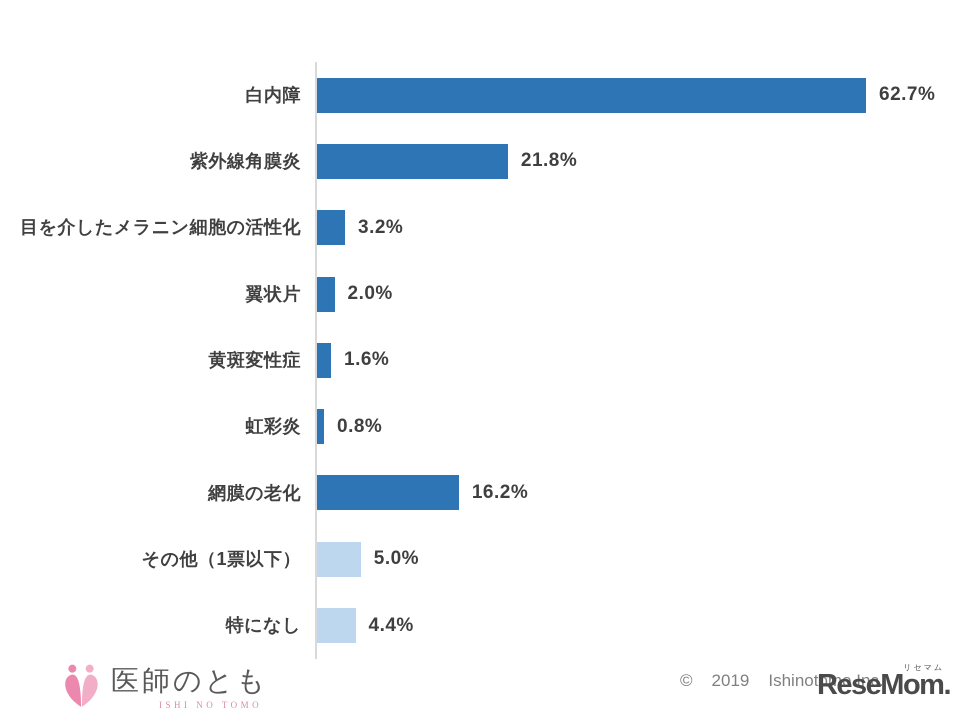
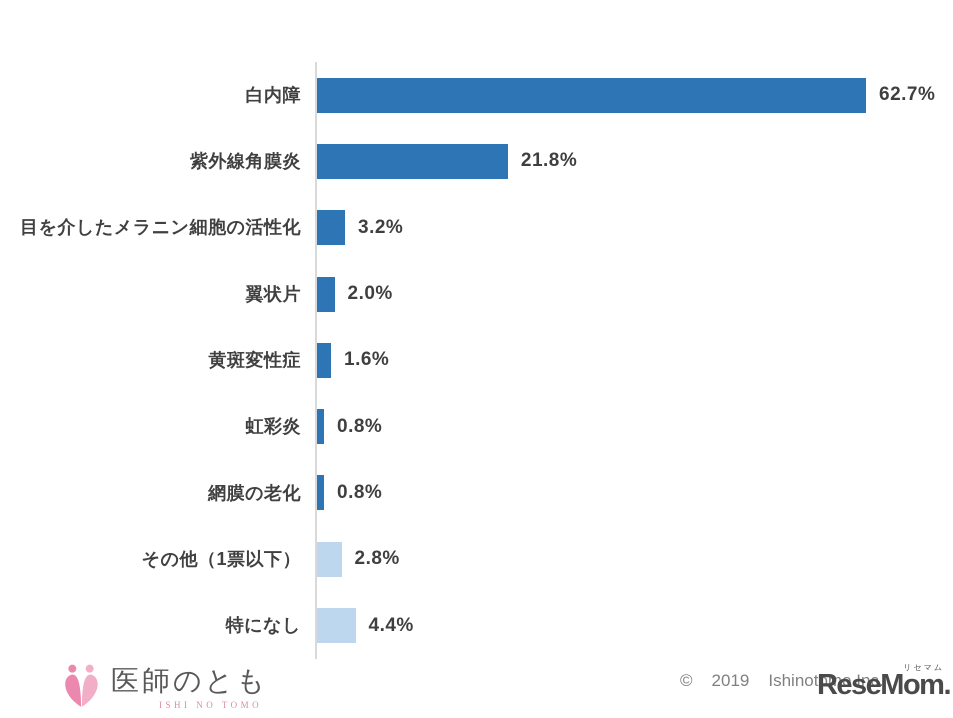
網膜の老化: 16.2% -> 0.8%
その他（1票以下）: 5.0% -> 2.8%
